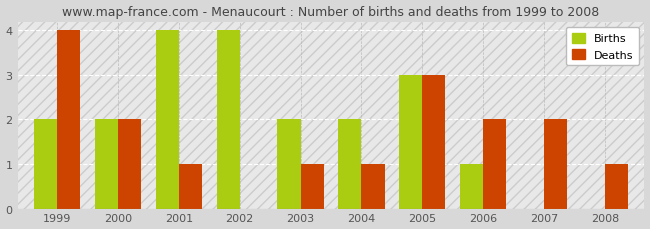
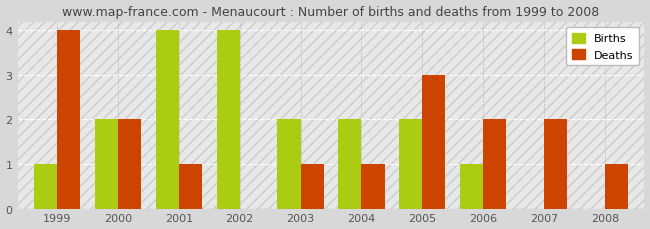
Births/1999: 2 -> 1
Births/2005: 3 -> 2
